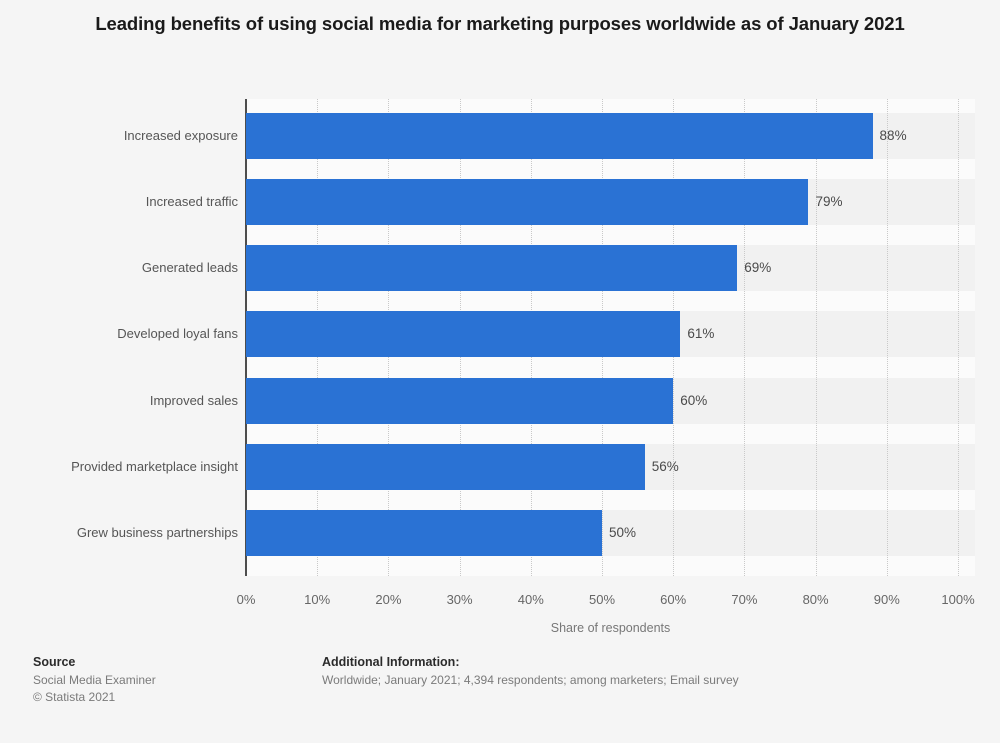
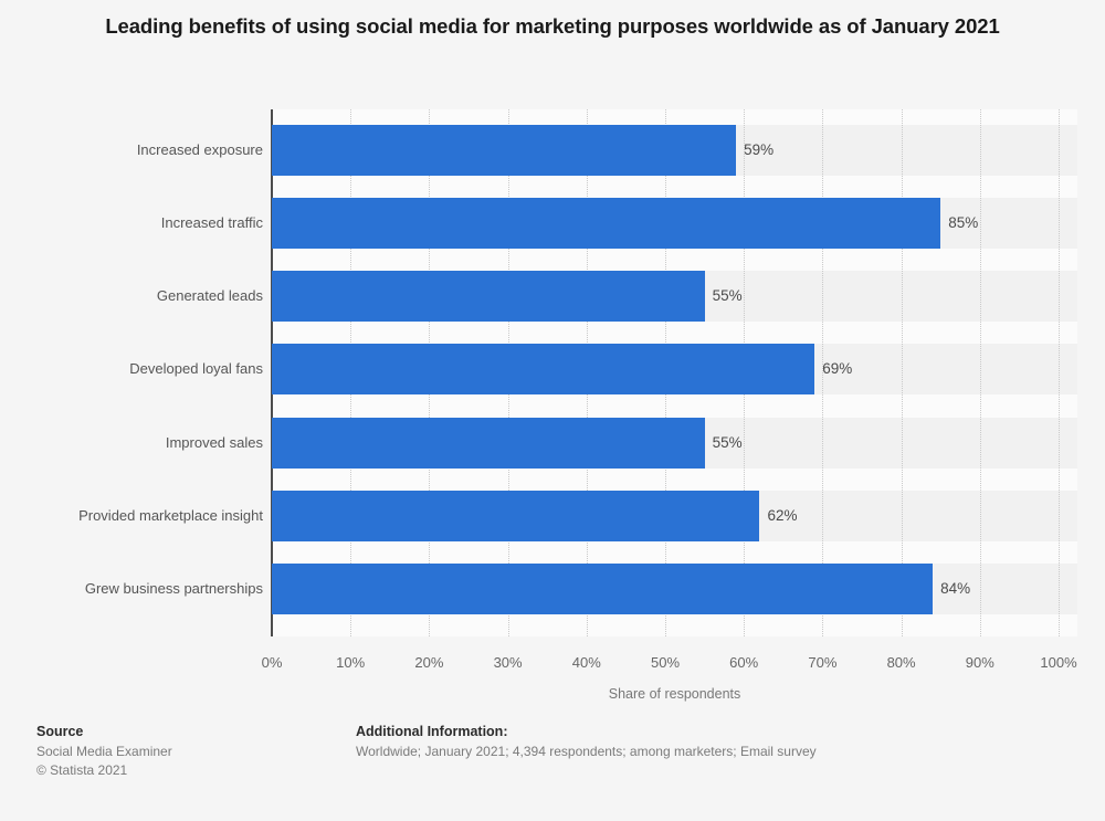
Increased exposure: 88% -> 59%
Increased traffic: 79% -> 85%
Generated leads: 69% -> 55%
Developed loyal fans: 61% -> 69%
Improved sales: 60% -> 55%
Provided marketplace insight: 56% -> 62%
Grew business partnerships: 50% -> 84%
